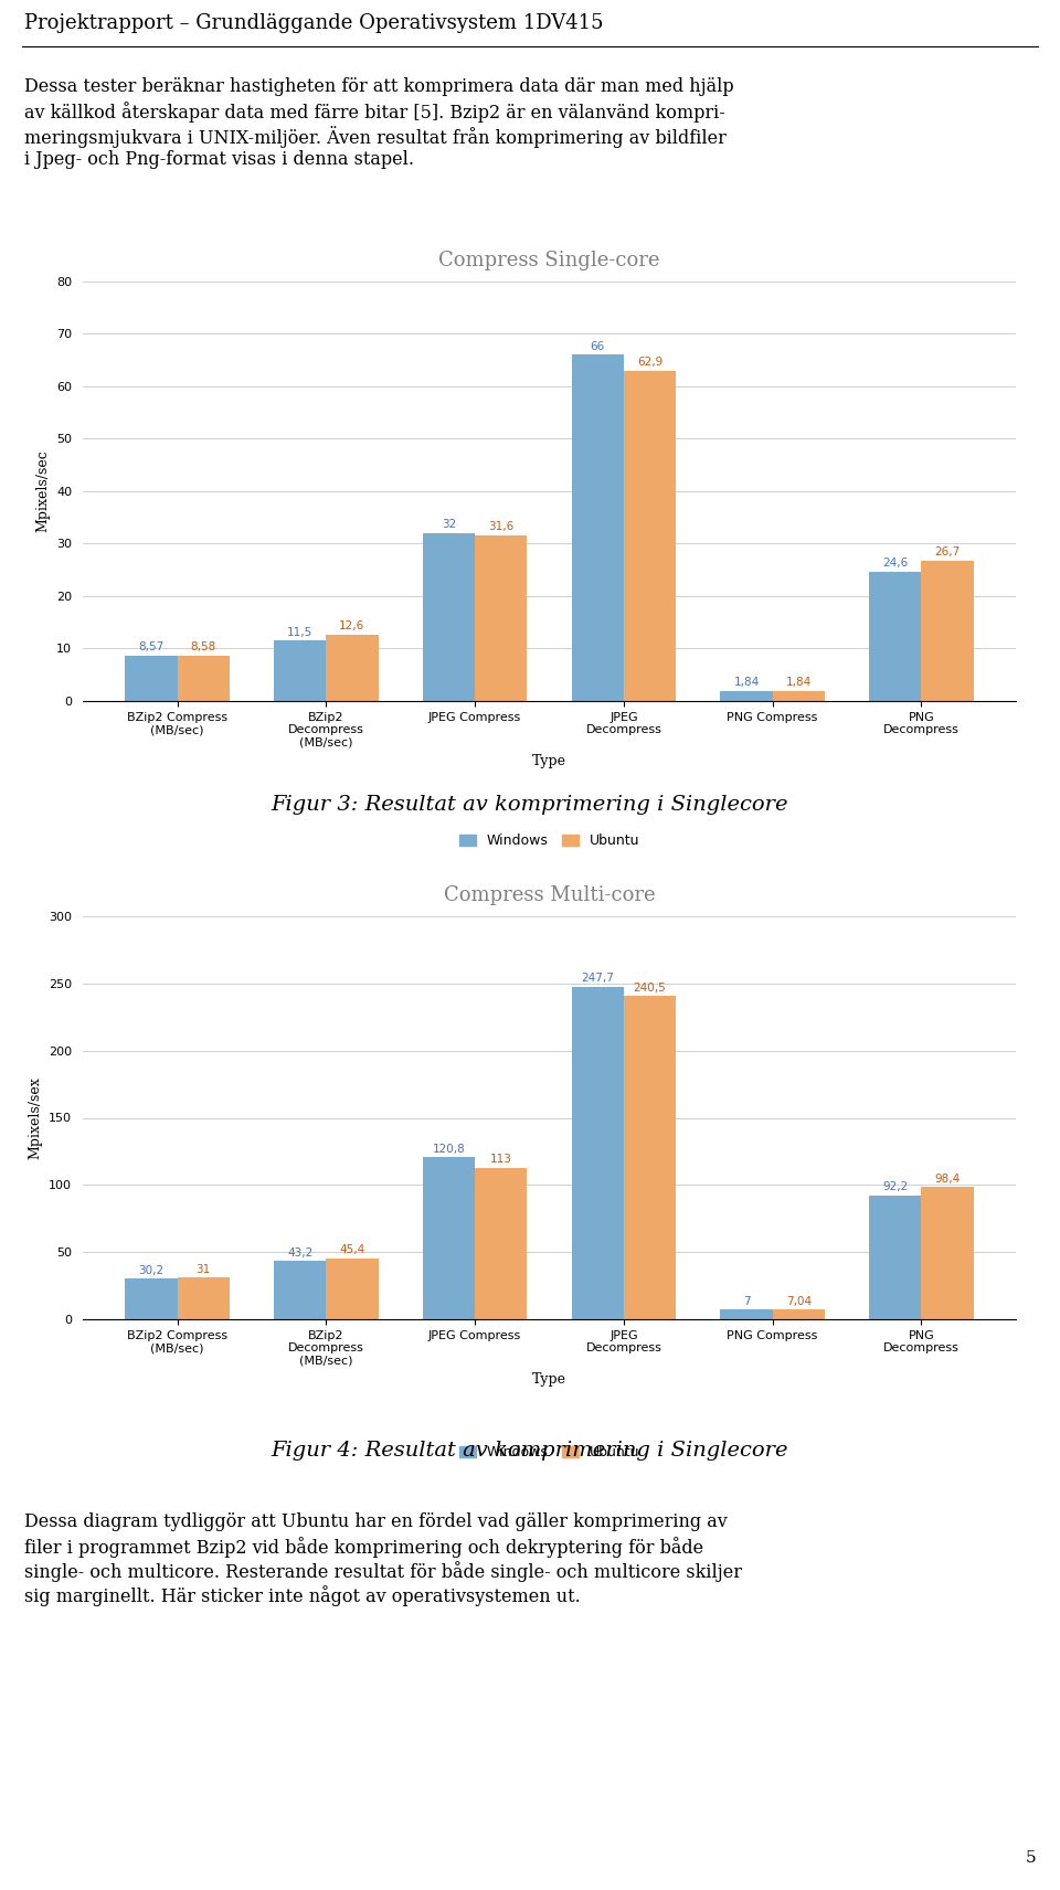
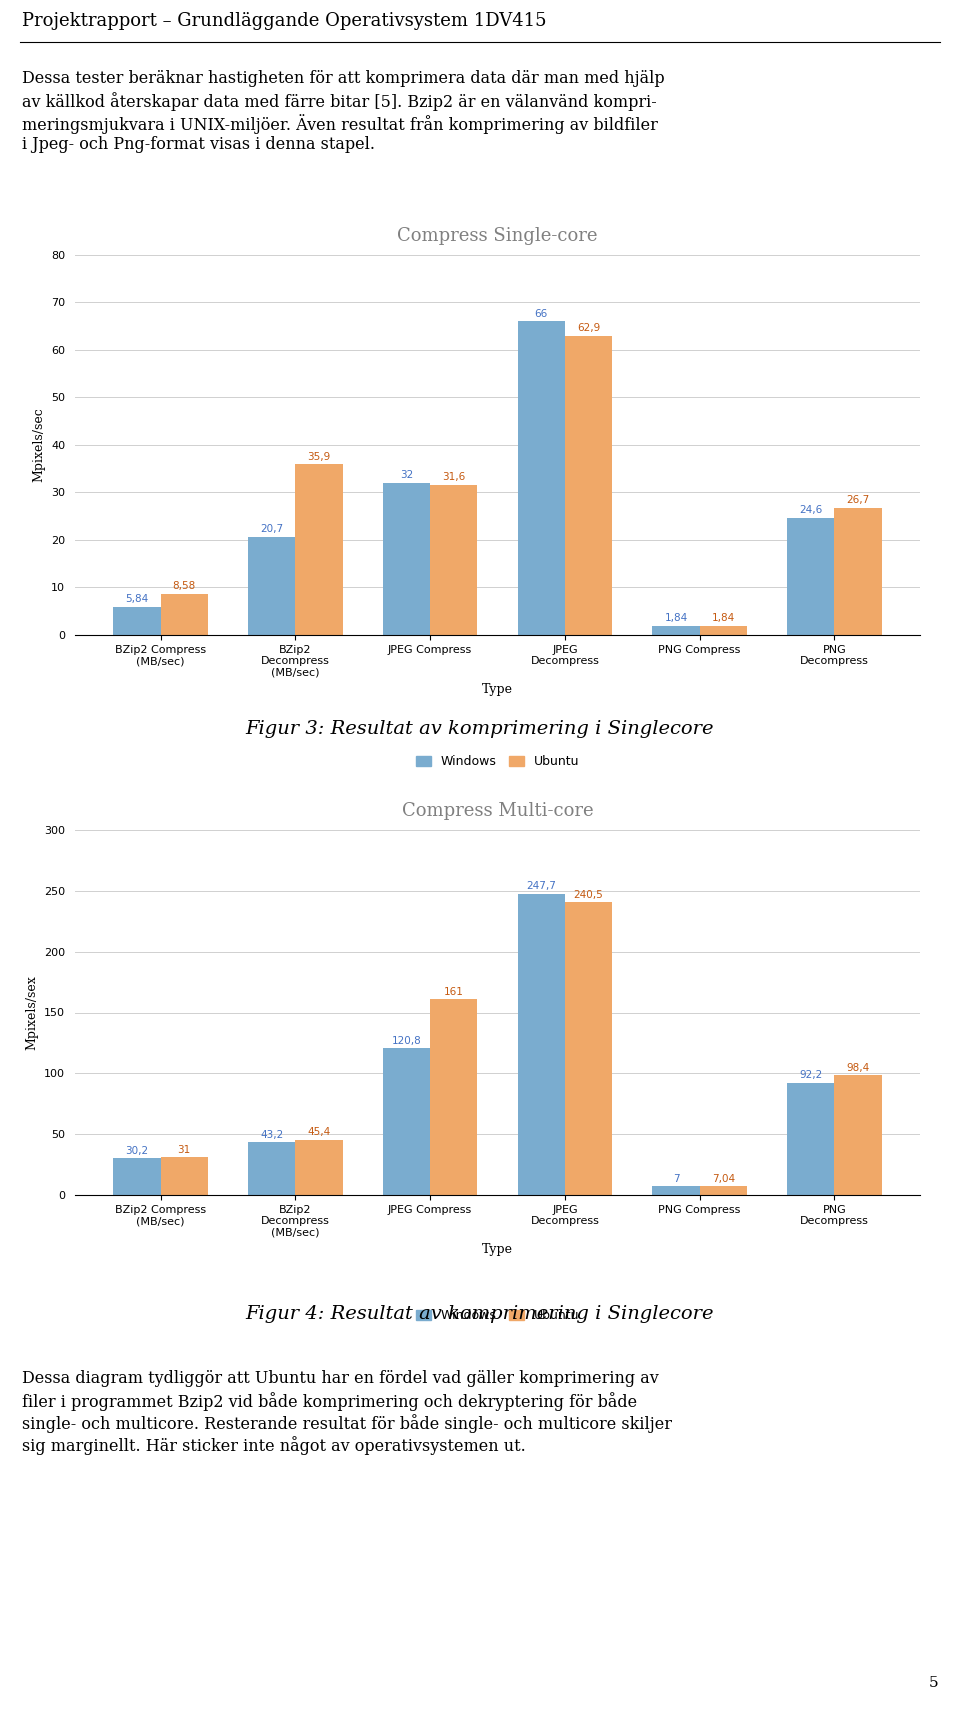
Compress Single-core/Windows/BZip2 Compress (MB/sec): 8,57 -> 5,84
Compress Single-core/Windows/BZip2 Decompress (MB/sec): 11,5 -> 20,7
Compress Single-core/Ubuntu/BZip2 Decompress (MB/sec): 12,6 -> 35,9
Compress Multi-core/Ubuntu/JPEG Compress: 113 -> 161
